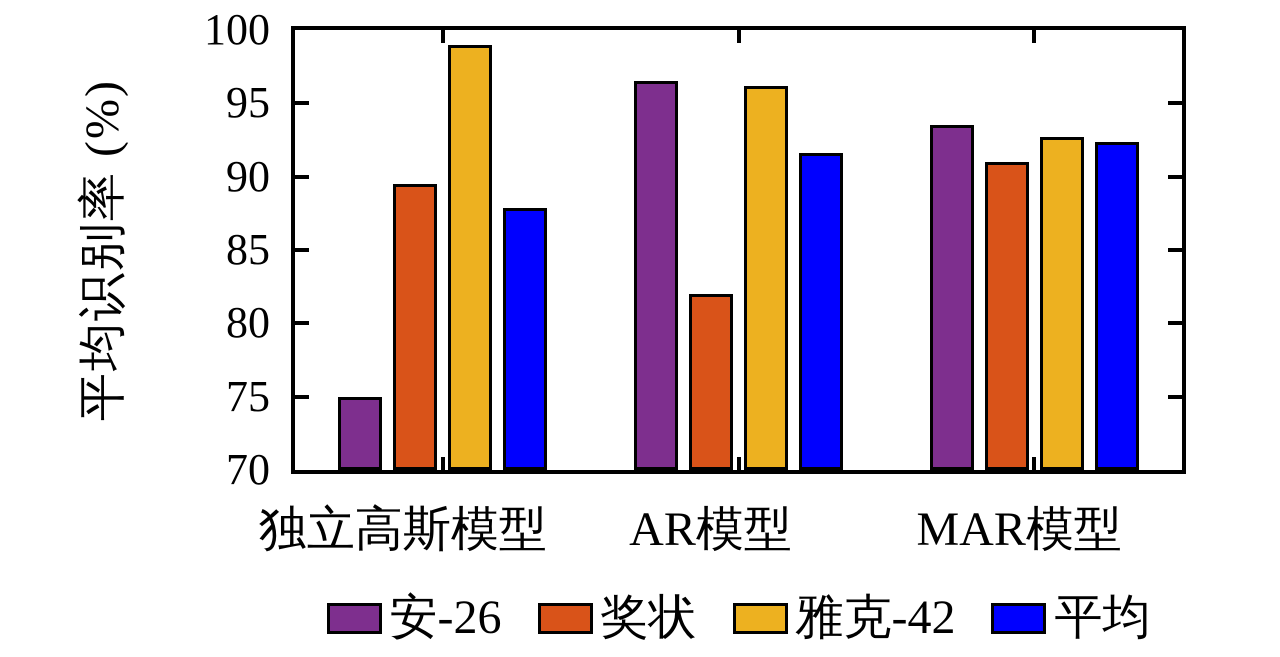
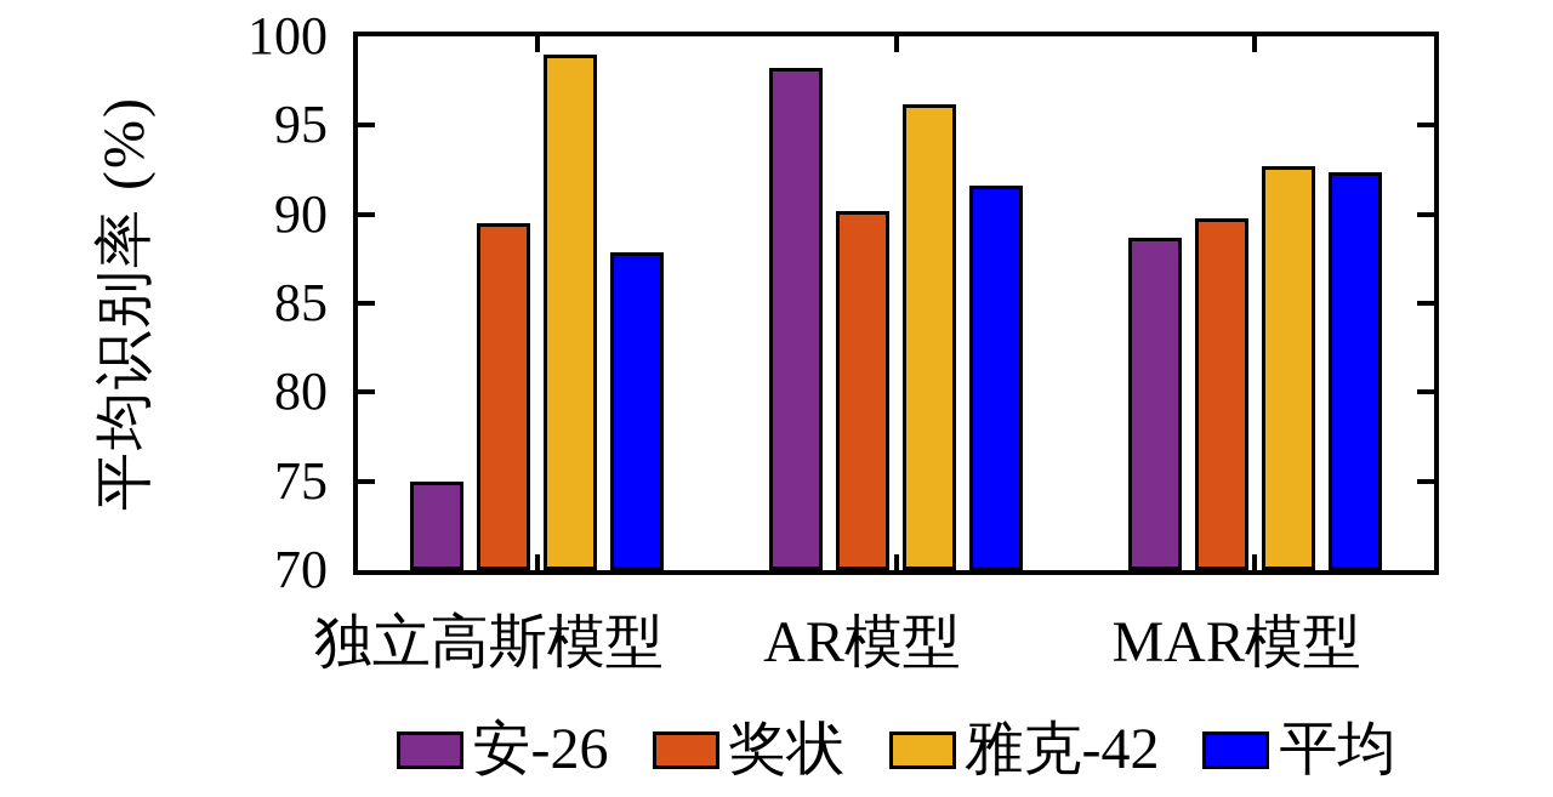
安-26/AR模型: 96.5 -> 98.2
奖状/AR模型: 82.0 -> 90.2
安-26/MAR模型: 93.5 -> 88.7
奖状/MAR模型: 91.0 -> 89.8
